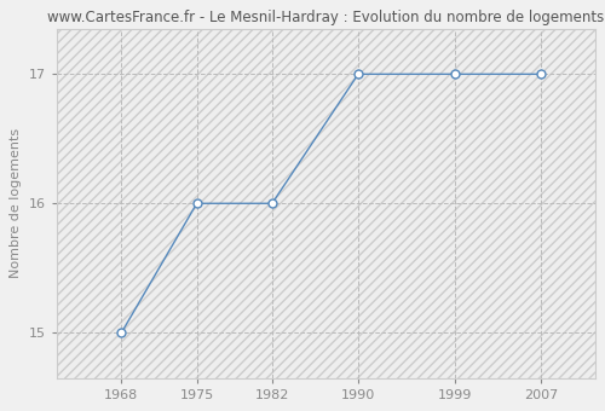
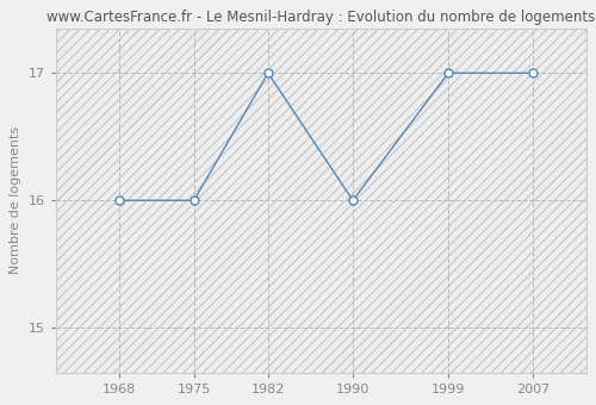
1968: 15 -> 16
1982: 16 -> 17
1990: 17 -> 16
